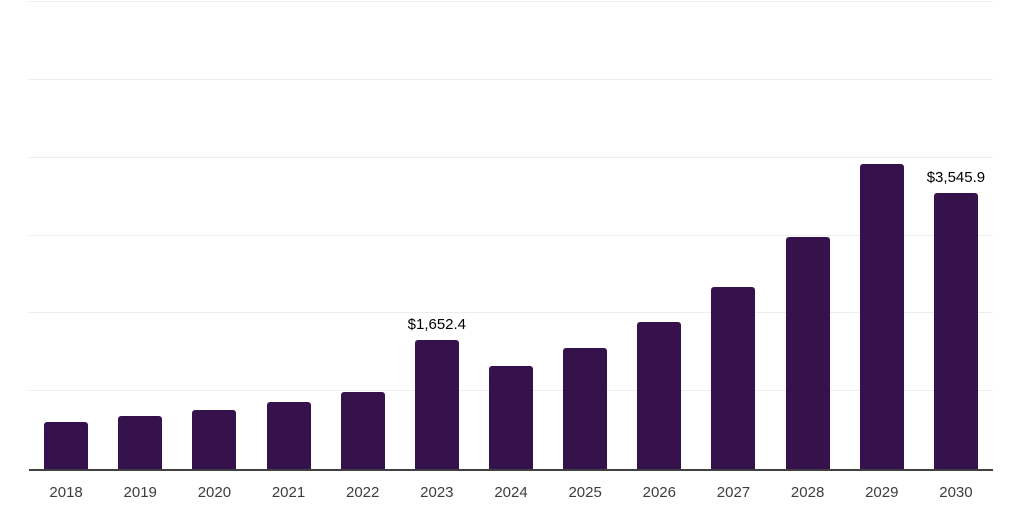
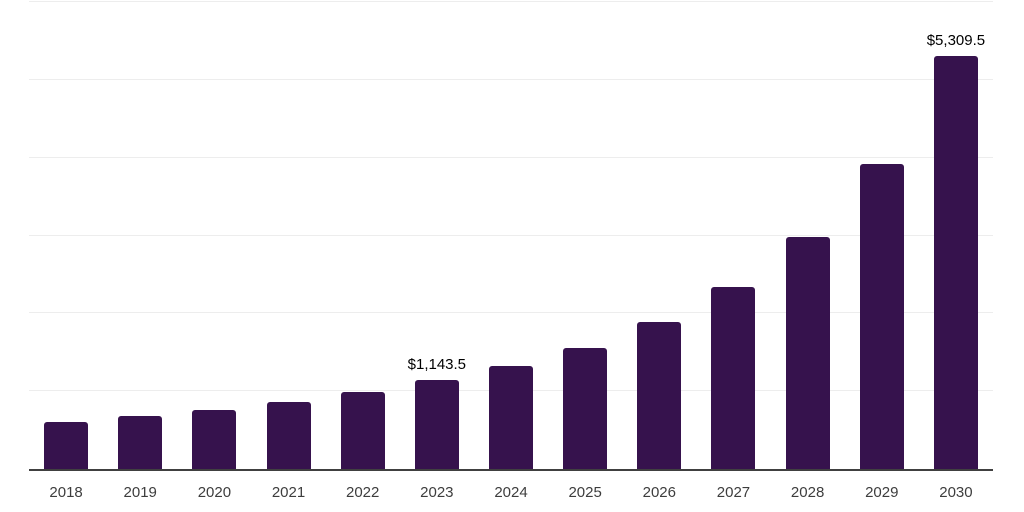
2023: $1,652.4 -> $1,143.5
2030: $3,545.9 -> $5,309.5
